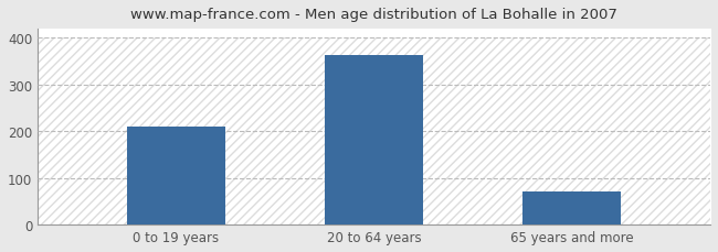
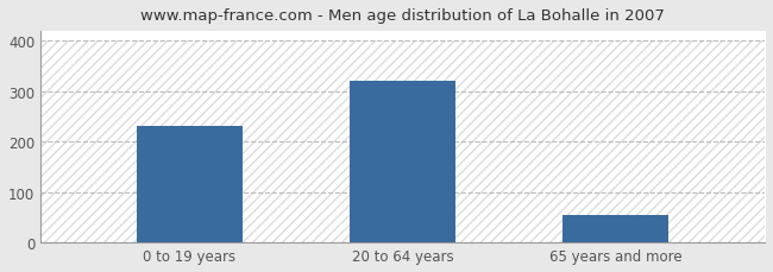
0 to 19 years: 210 -> 230
20 to 64 years: 362 -> 320
65 years and more: 70 -> 55
